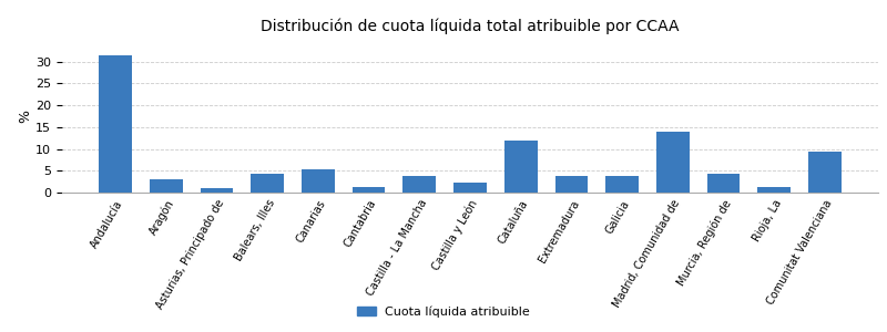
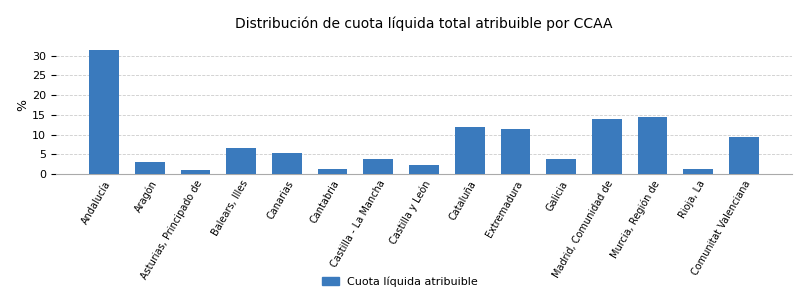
Balears, Illes: 4.4 -> 6.5
Extremadura: 3.7 -> 11.5
Murcia, Región de: 4.4 -> 14.5
